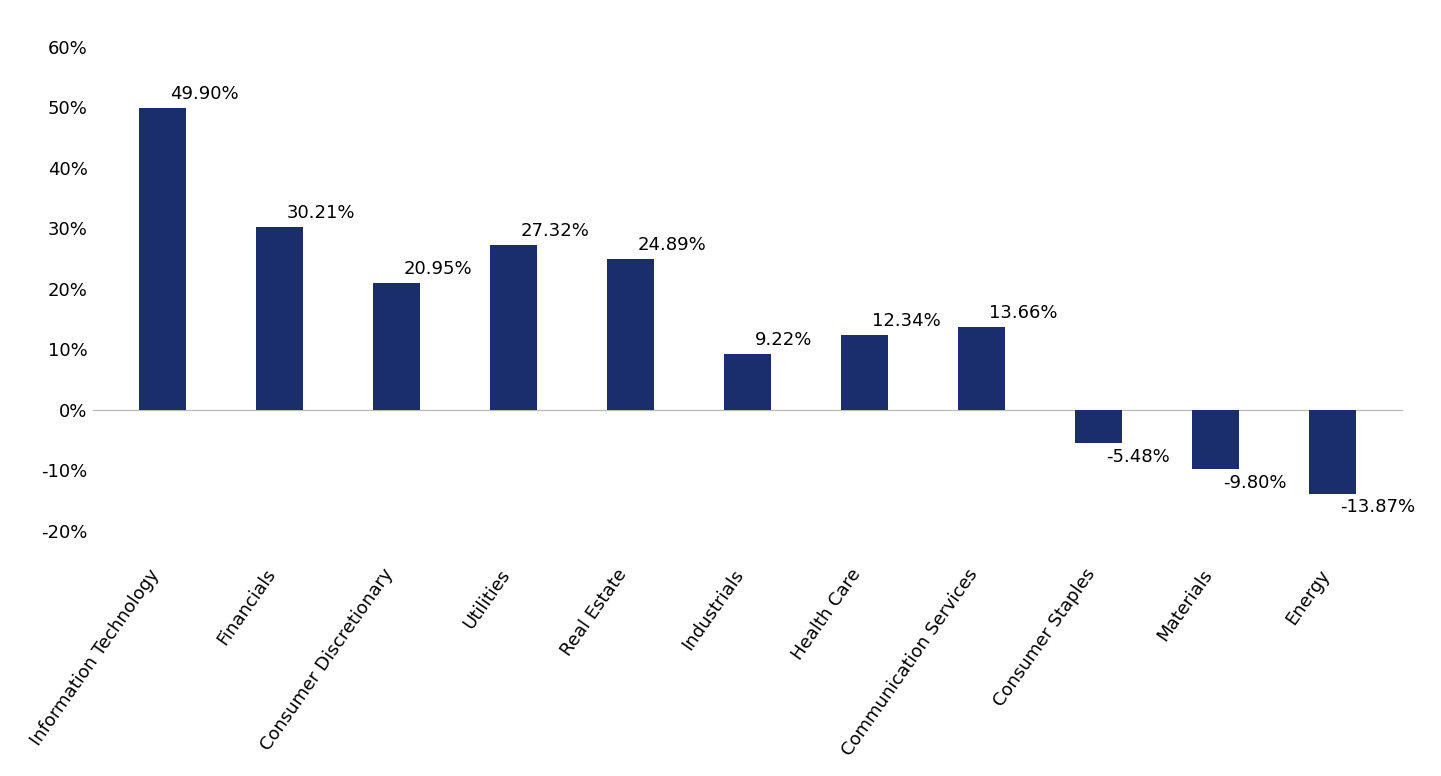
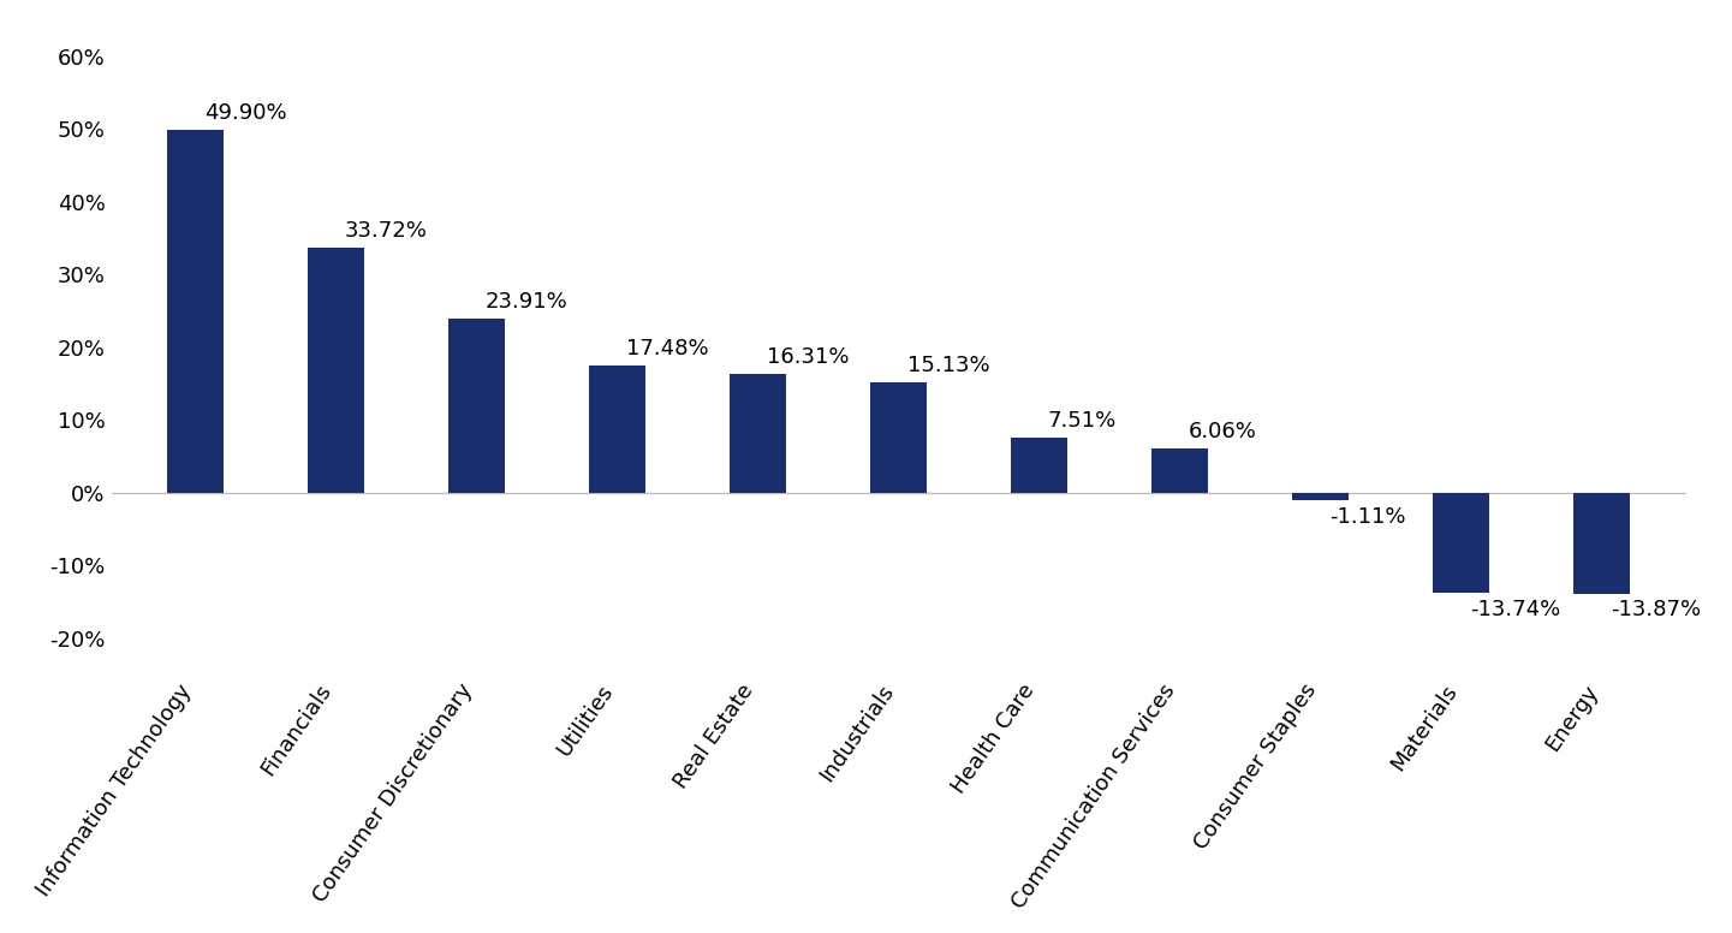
Financials: 30.21% -> 33.72%
Consumer Discretionary: 20.95% -> 23.91%
Utilities: 27.32% -> 17.48%
Real Estate: 24.89% -> 16.31%
Industrials: 9.22% -> 15.13%
Health Care: 12.34% -> 7.51%
Communication Services: 13.66% -> 6.06%
Consumer Staples: -5.48% -> -1.11%
Materials: -9.80% -> -13.74%
